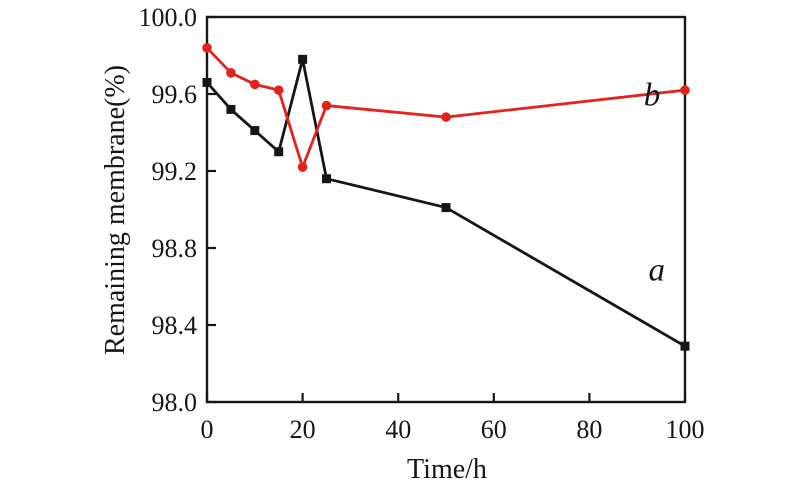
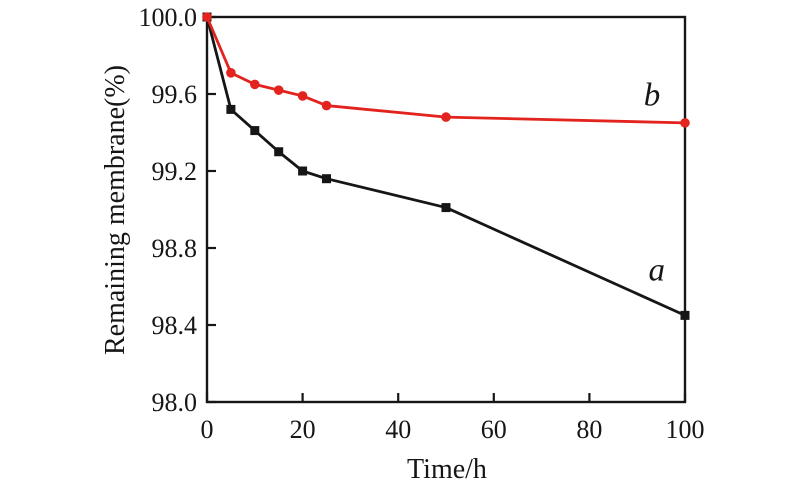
a/0: 99.66 -> 100.00
b/0: 99.84 -> 100.00
a/20: 99.78 -> 99.20
b/20: 99.22 -> 99.59
a/100: 98.29 -> 98.45
b/100: 99.62 -> 99.45
